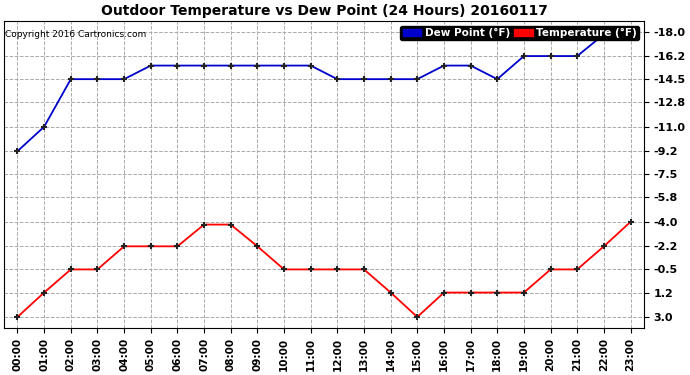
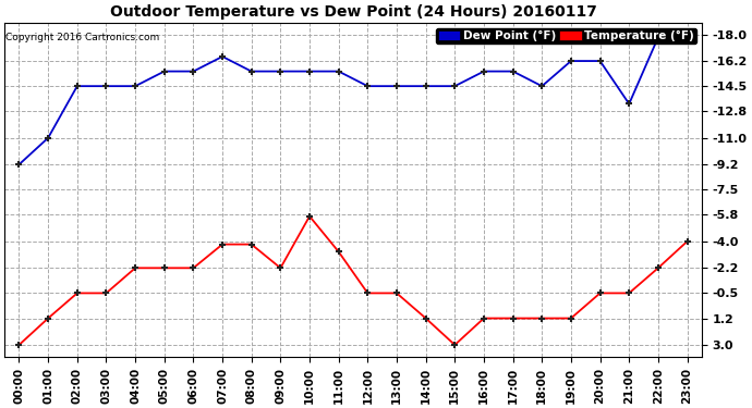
Dew Point (°F)/07:00: -15.5 -> -16.5
Temperature (°F)/10:00: -0.5 -> -5.7
Temperature (°F)/11:00: -0.5 -> -3.3
Dew Point (°F)/21:00: -16.2 -> -13.3
